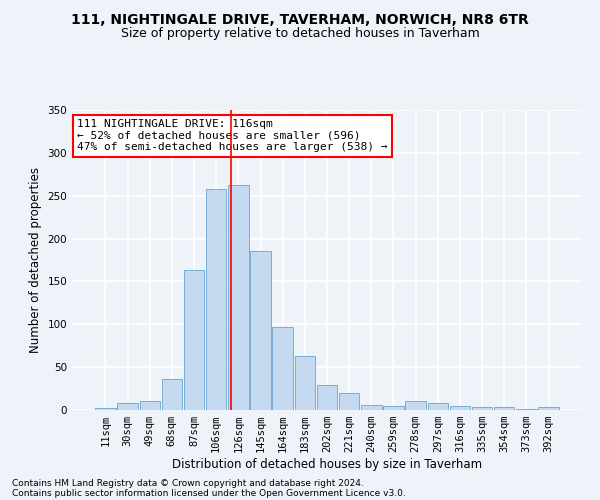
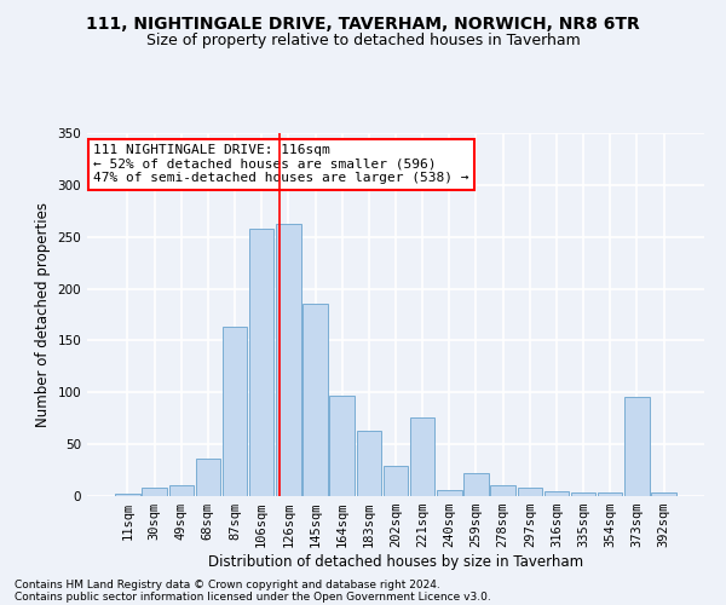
221sqm: 20 -> 76
259sqm: 5 -> 22
373sqm: 1 -> 96
